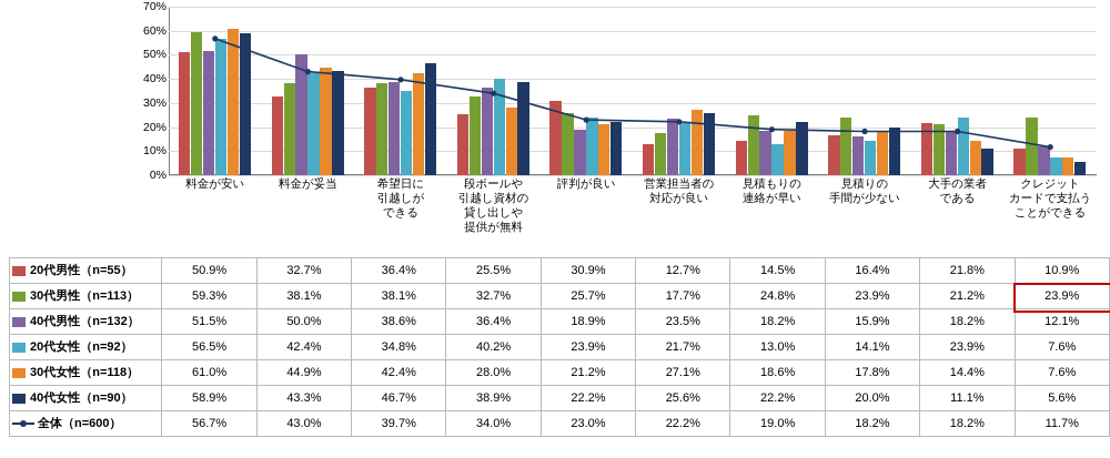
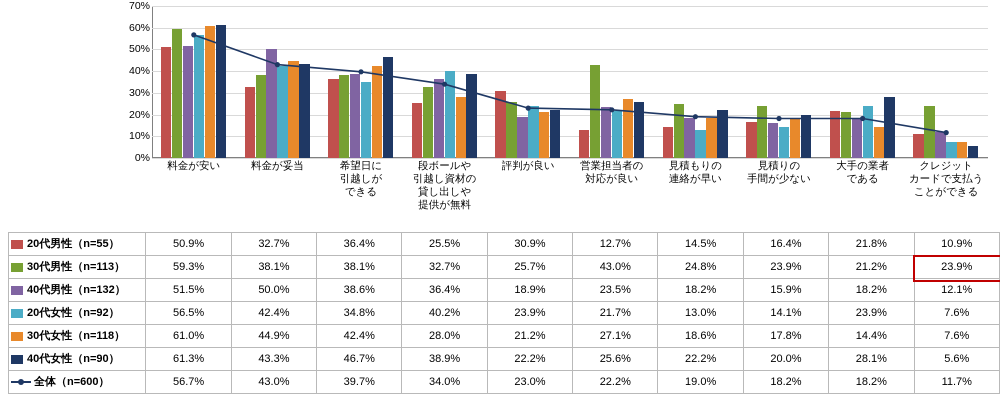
40代女性（n=90）/料金が安い: 58.9% -> 61.3%
30代男性（n=113）/営業担当者の 対応が良い: 17.7% -> 43.0%
40代女性（n=90）/大手の業者 である: 11.1% -> 28.1%
